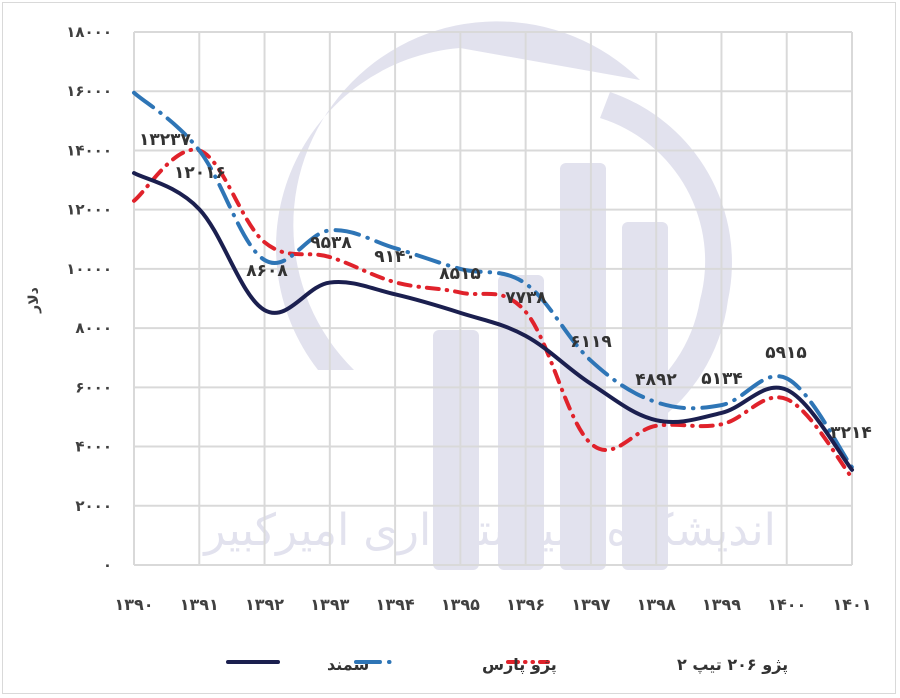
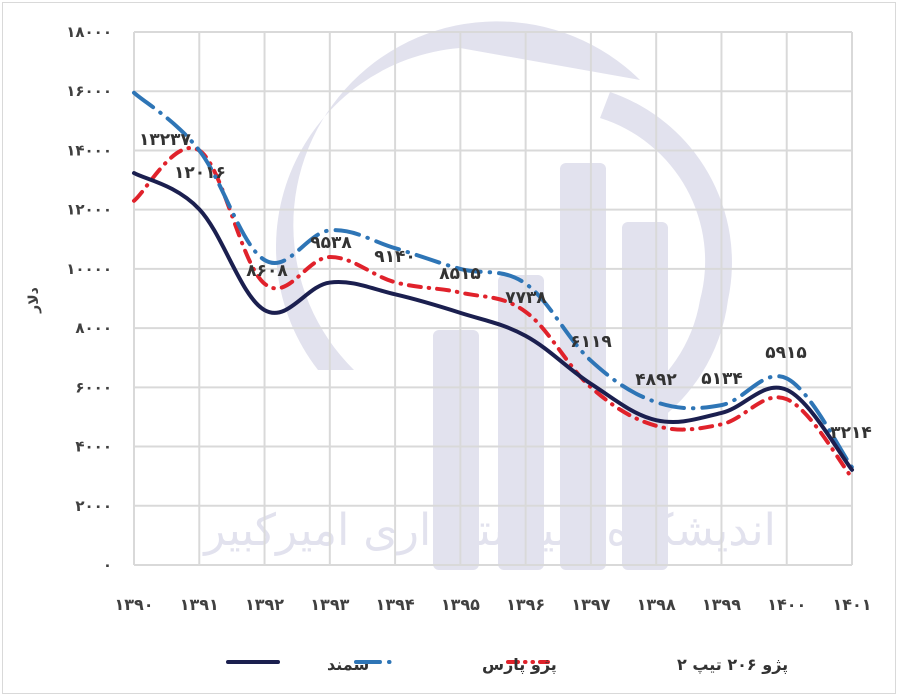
پژو ۲۰۶ تیپ ۲/۱۳۹۲: 10900 -> 9500
پژو ۲۰۶ تیپ ۲/۱۳۹۷: 4100 -> 6000
